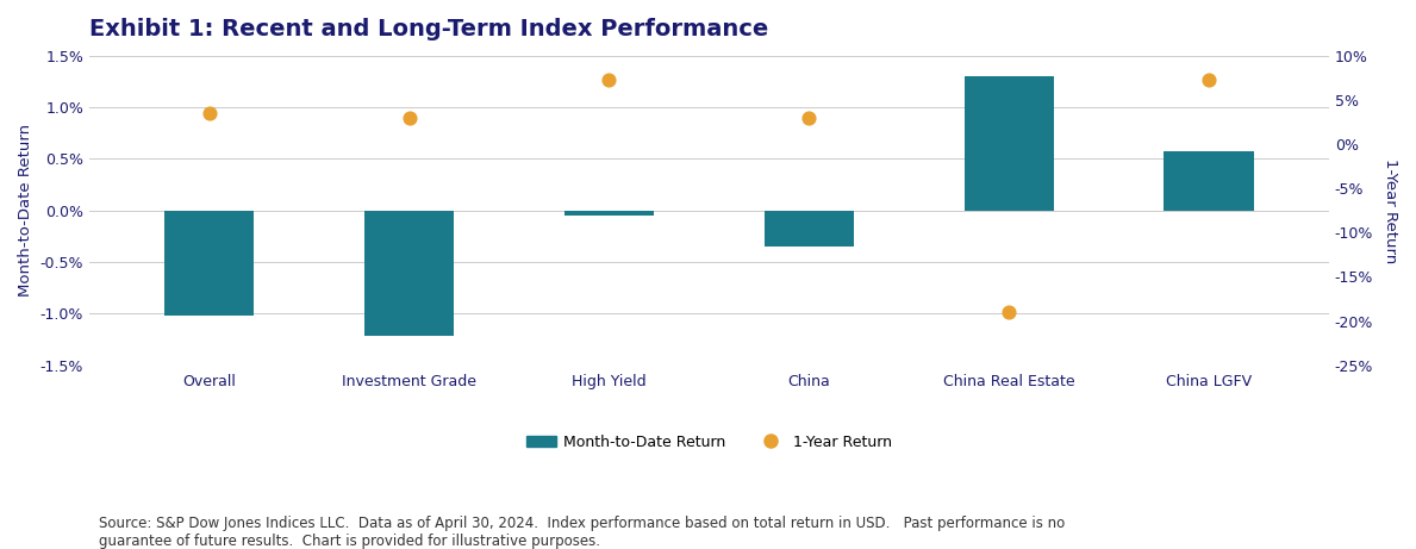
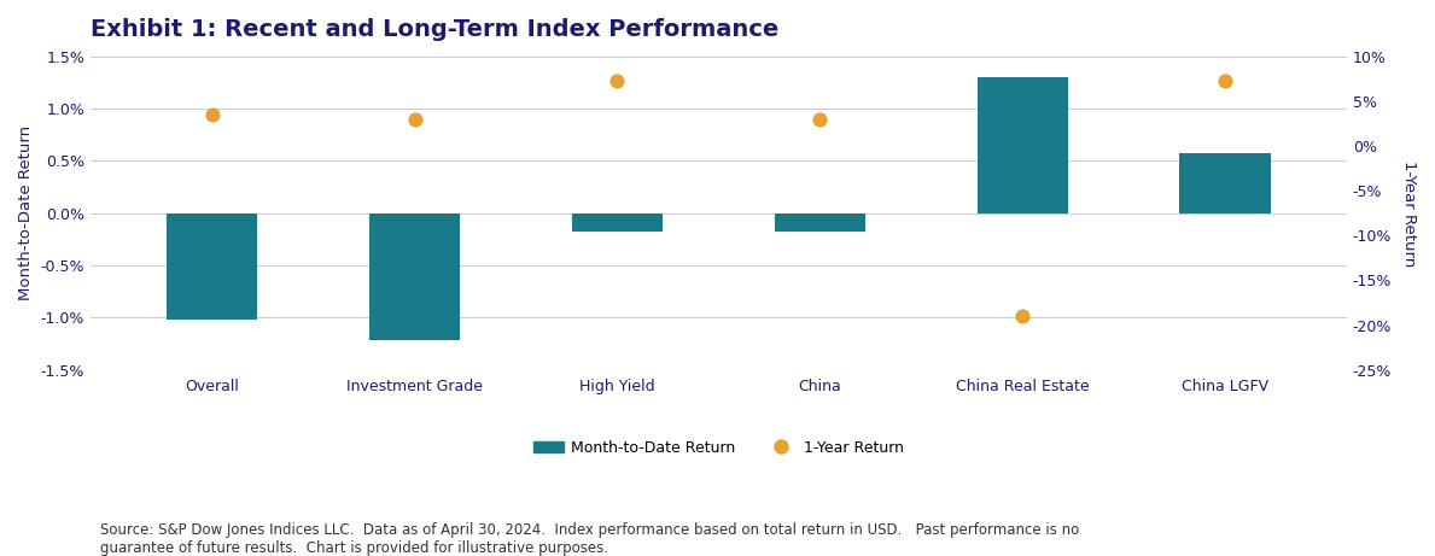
Month-to-Date Return/High Yield: -0.05% -> -0.18%
Month-to-Date Return/China: -0.35% -> -0.18%
